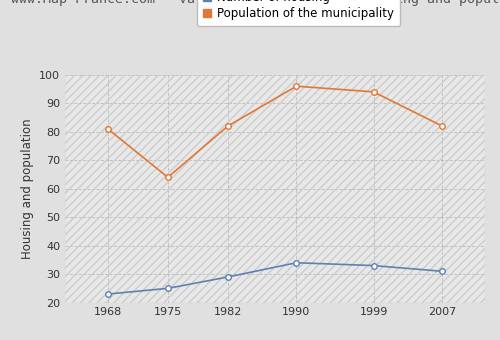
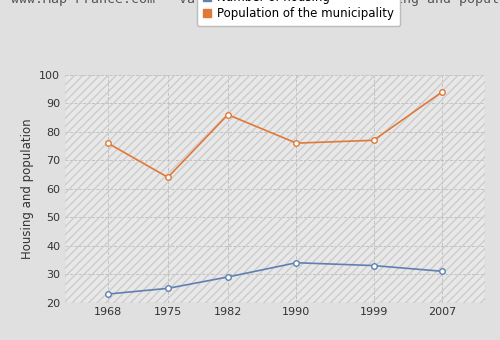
Population of the municipality/1968: 81 -> 76
Population of the municipality/1982: 82 -> 86
Population of the municipality/1990: 96 -> 76
Population of the municipality/1999: 94 -> 77
Population of the municipality/2007: 82 -> 94
